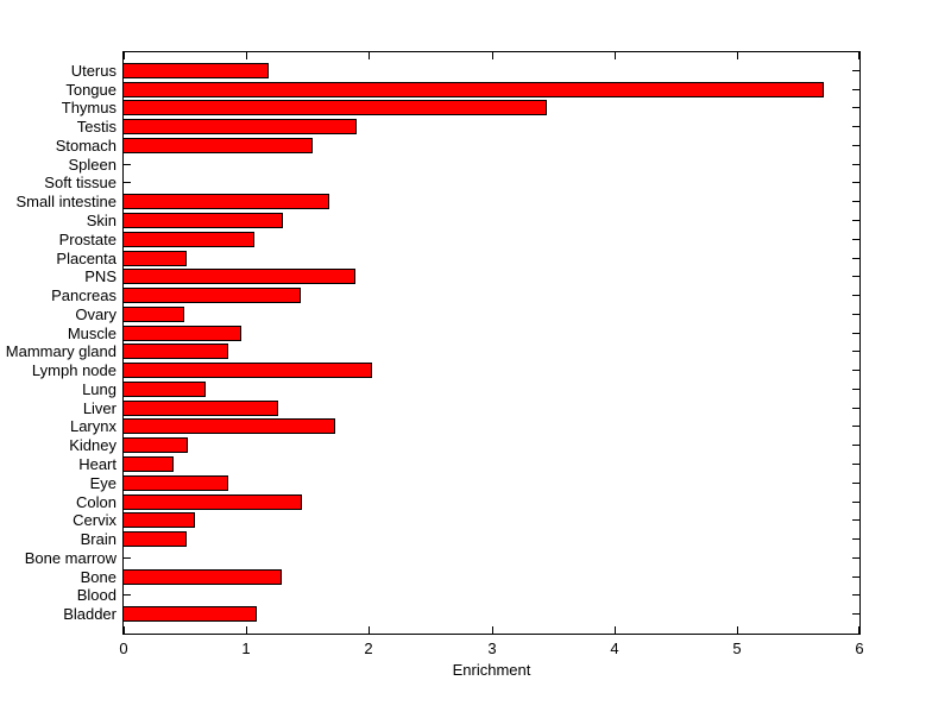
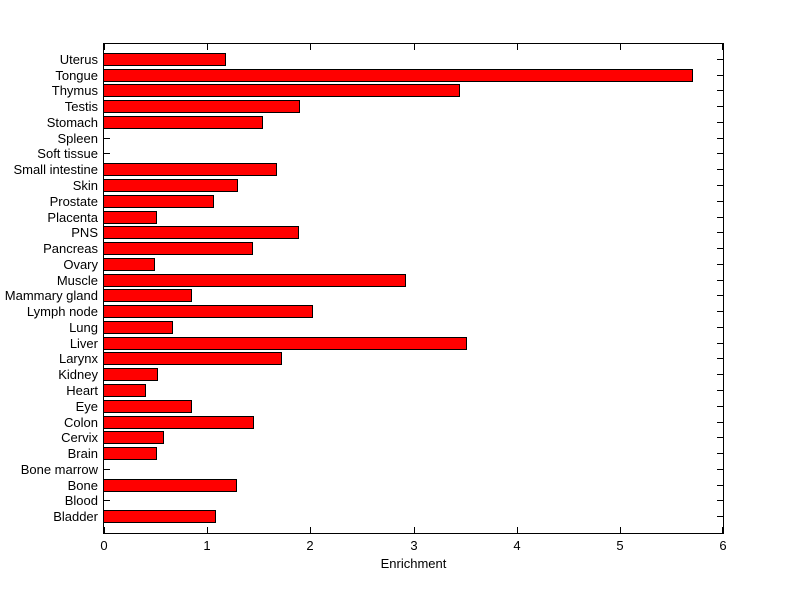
Muscle: 0.95 -> 2.92
Liver: 1.25 -> 3.51
